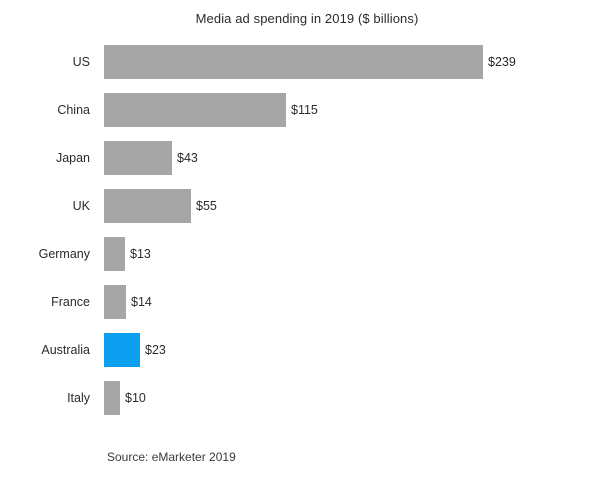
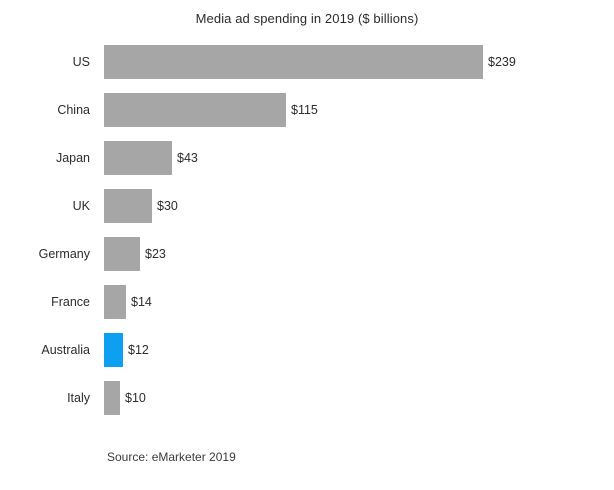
UK: $55 -> $30
Germany: $13 -> $23
Australia: $23 -> $12
